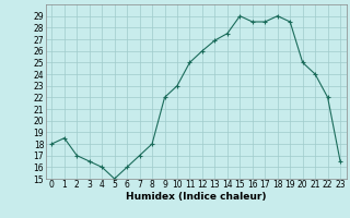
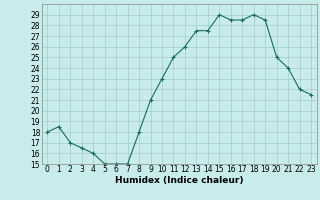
6: 16.0 -> 15.0
7: 17.0 -> 15.0
9: 22.0 -> 21.0
13: 26.9 -> 27.5
23: 16.5 -> 21.5
